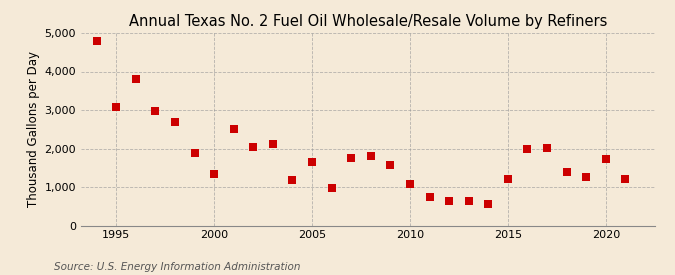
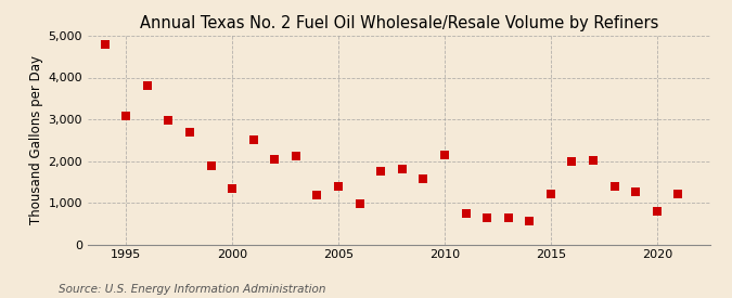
2005: 1,650 -> 1,400
2010: 1,080 -> 2,150
2020: 1,730 -> 800
